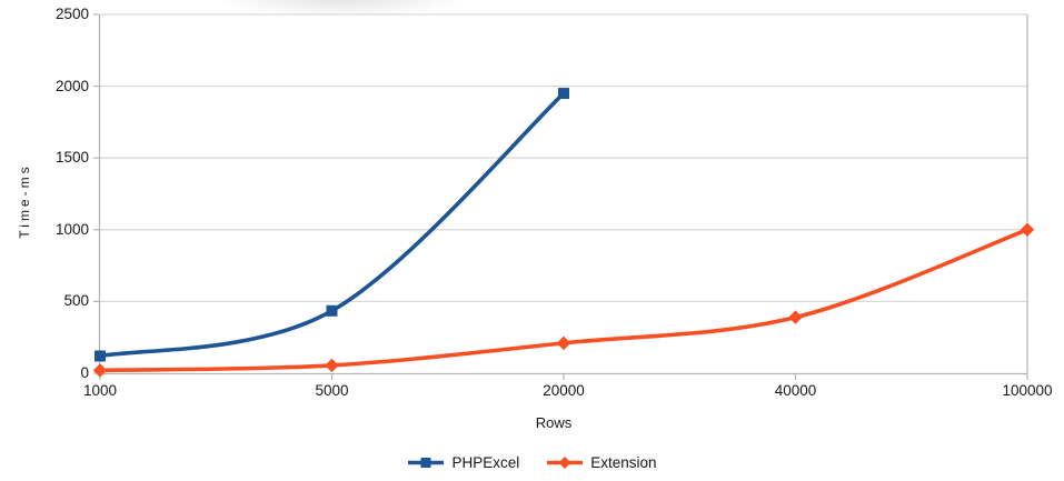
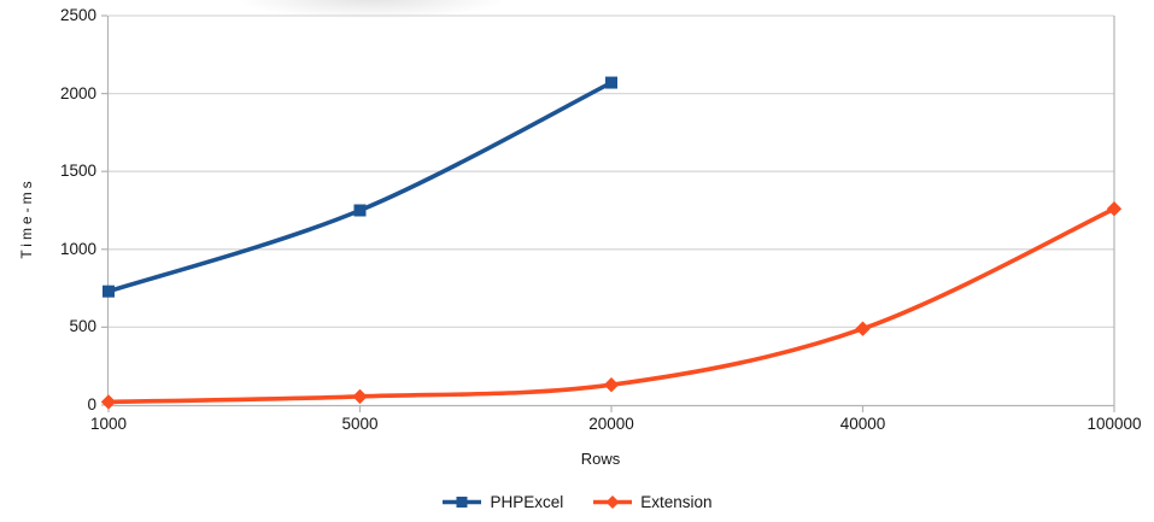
PHPExcel/1000: 120 -> 730
PHPExcel/5000: 440 -> 1250
PHPExcel/20000: 1950 -> 2070
Extension/20000: 210 -> 130
Extension/40000: 390 -> 490
Extension/100000: 1000 -> 1260
